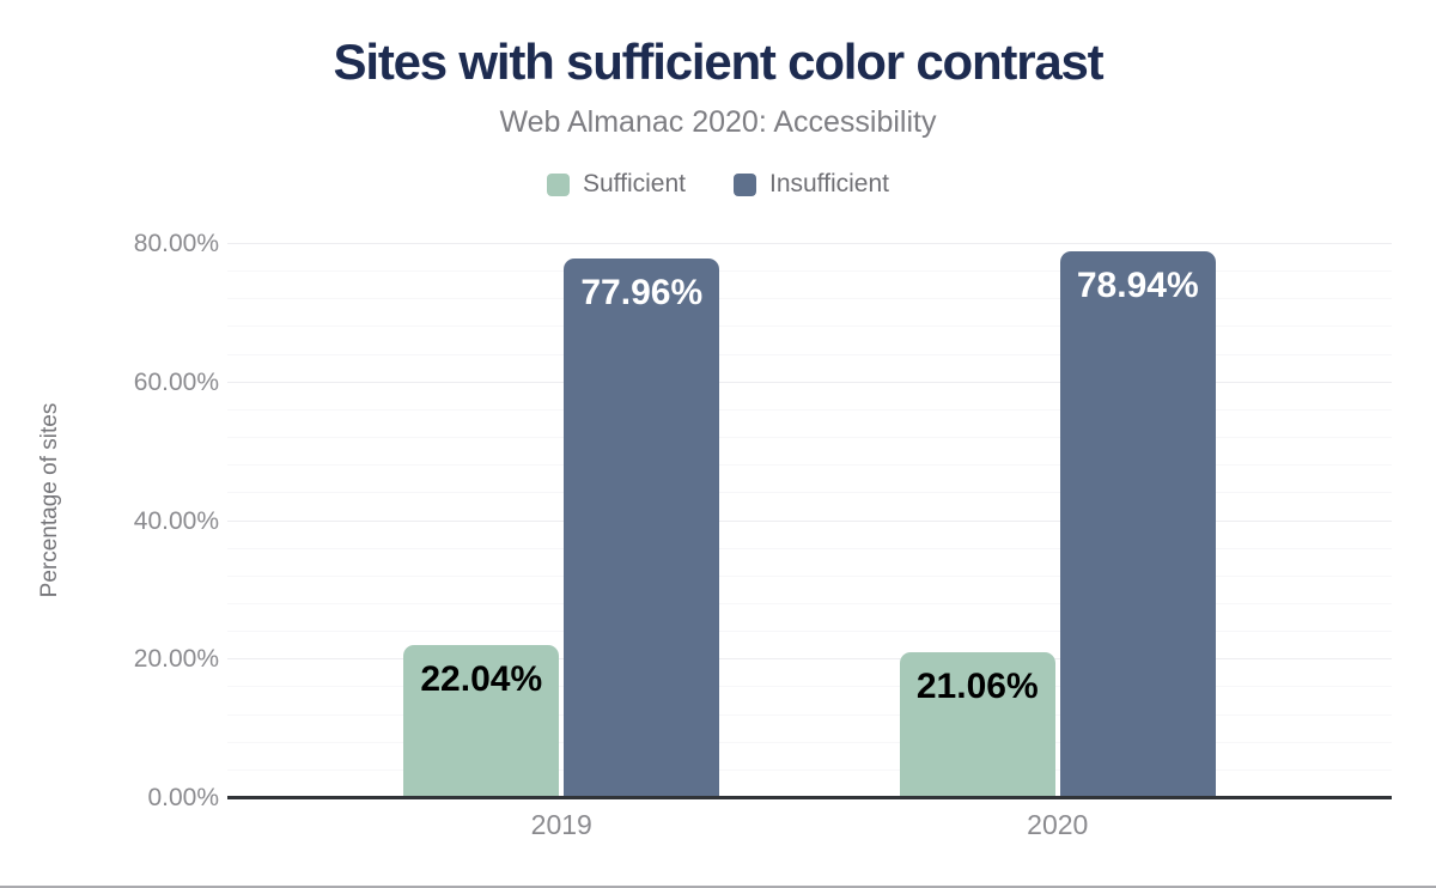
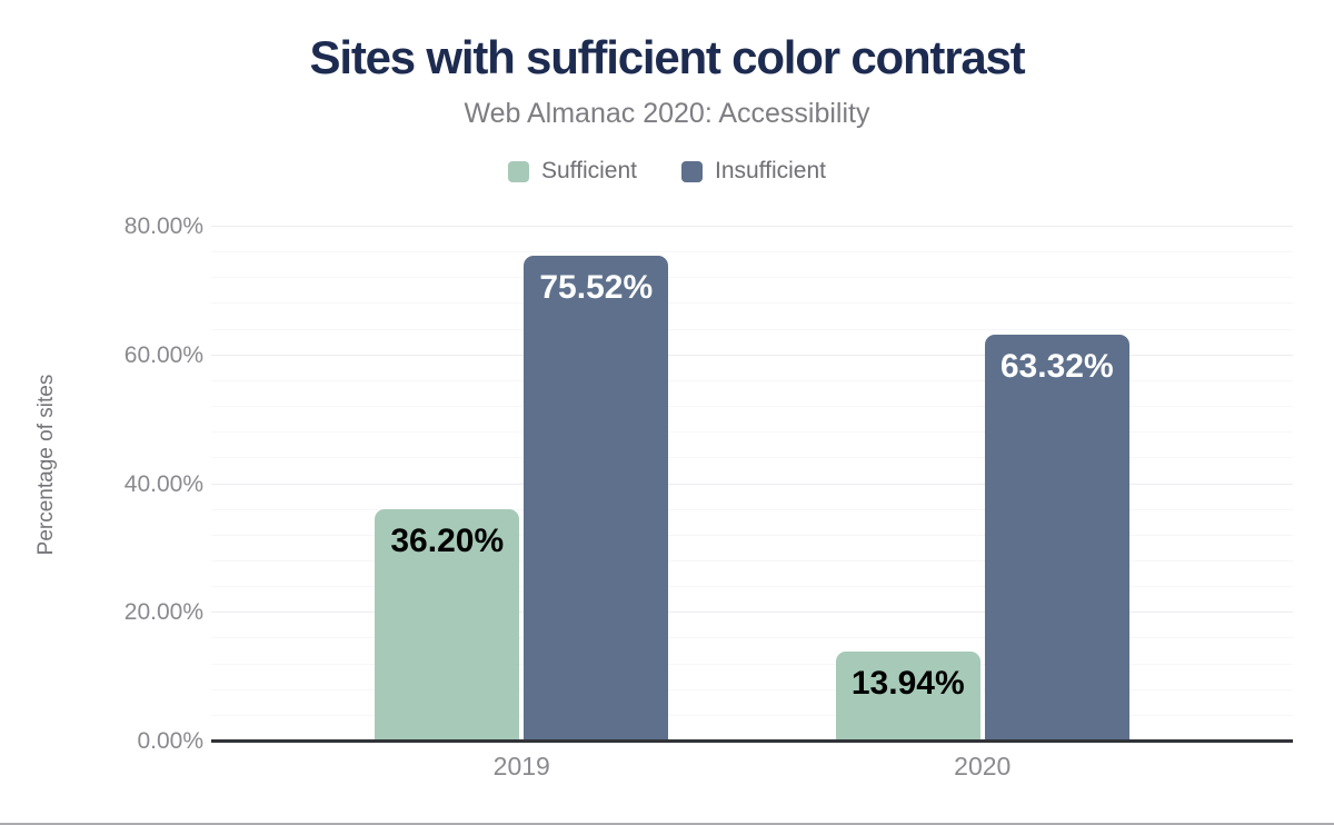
Sufficient/2019: 22.04% -> 36.20%
Insufficient/2019: 77.96% -> 75.52%
Sufficient/2020: 21.06% -> 13.94%
Insufficient/2020: 78.94% -> 63.32%
